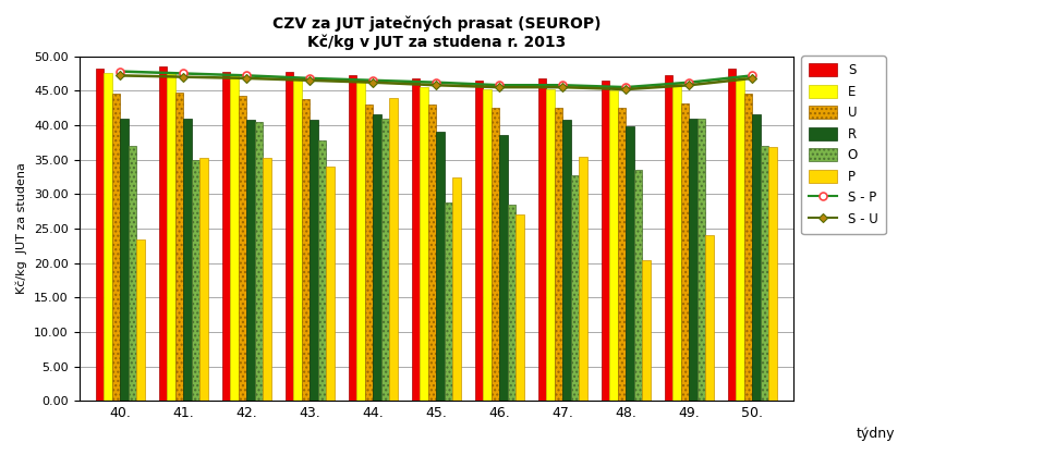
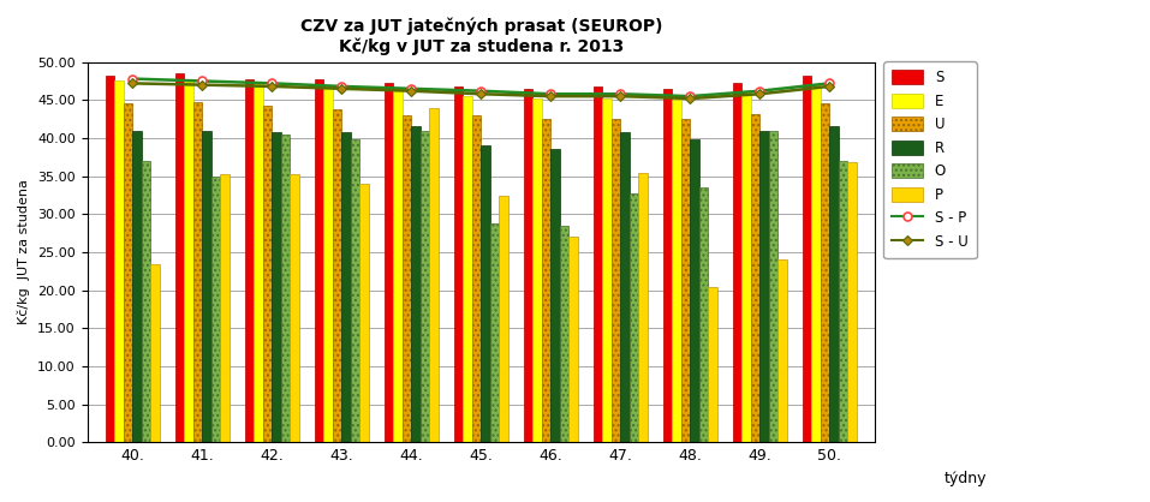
O/43.: 37.8 -> 39.8
